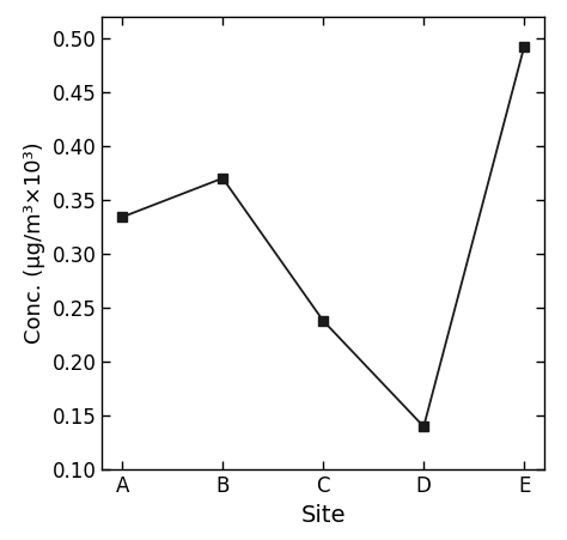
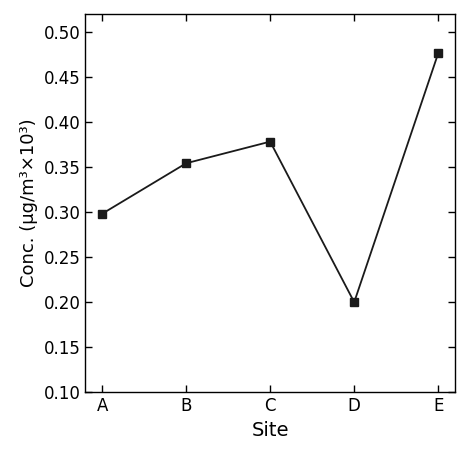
A: 0.334 -> 0.298
B: 0.370 -> 0.354
C: 0.238 -> 0.378
D: 0.140 -> 0.200
E: 0.492 -> 0.476
